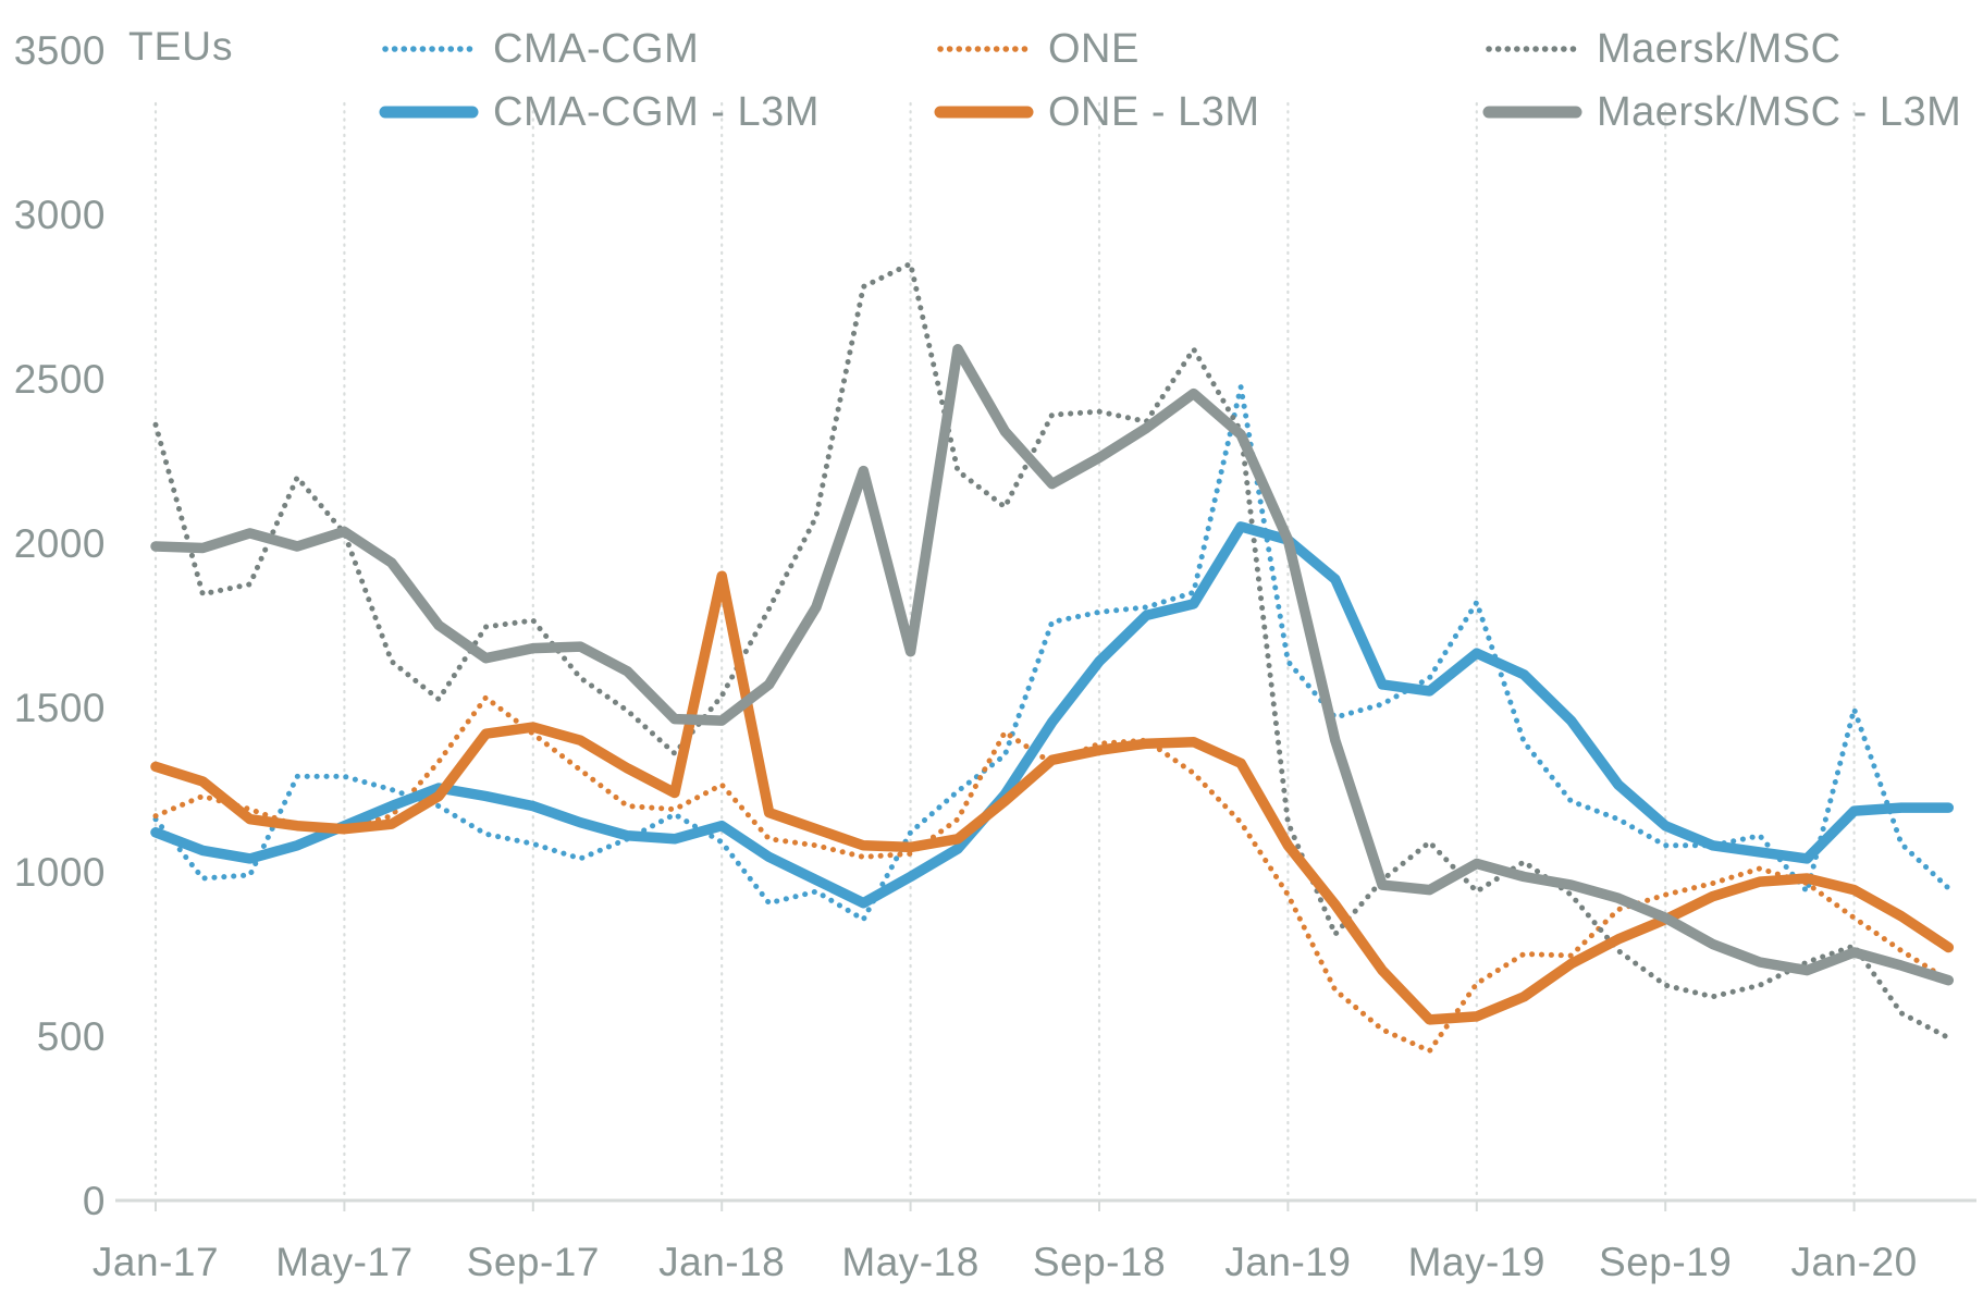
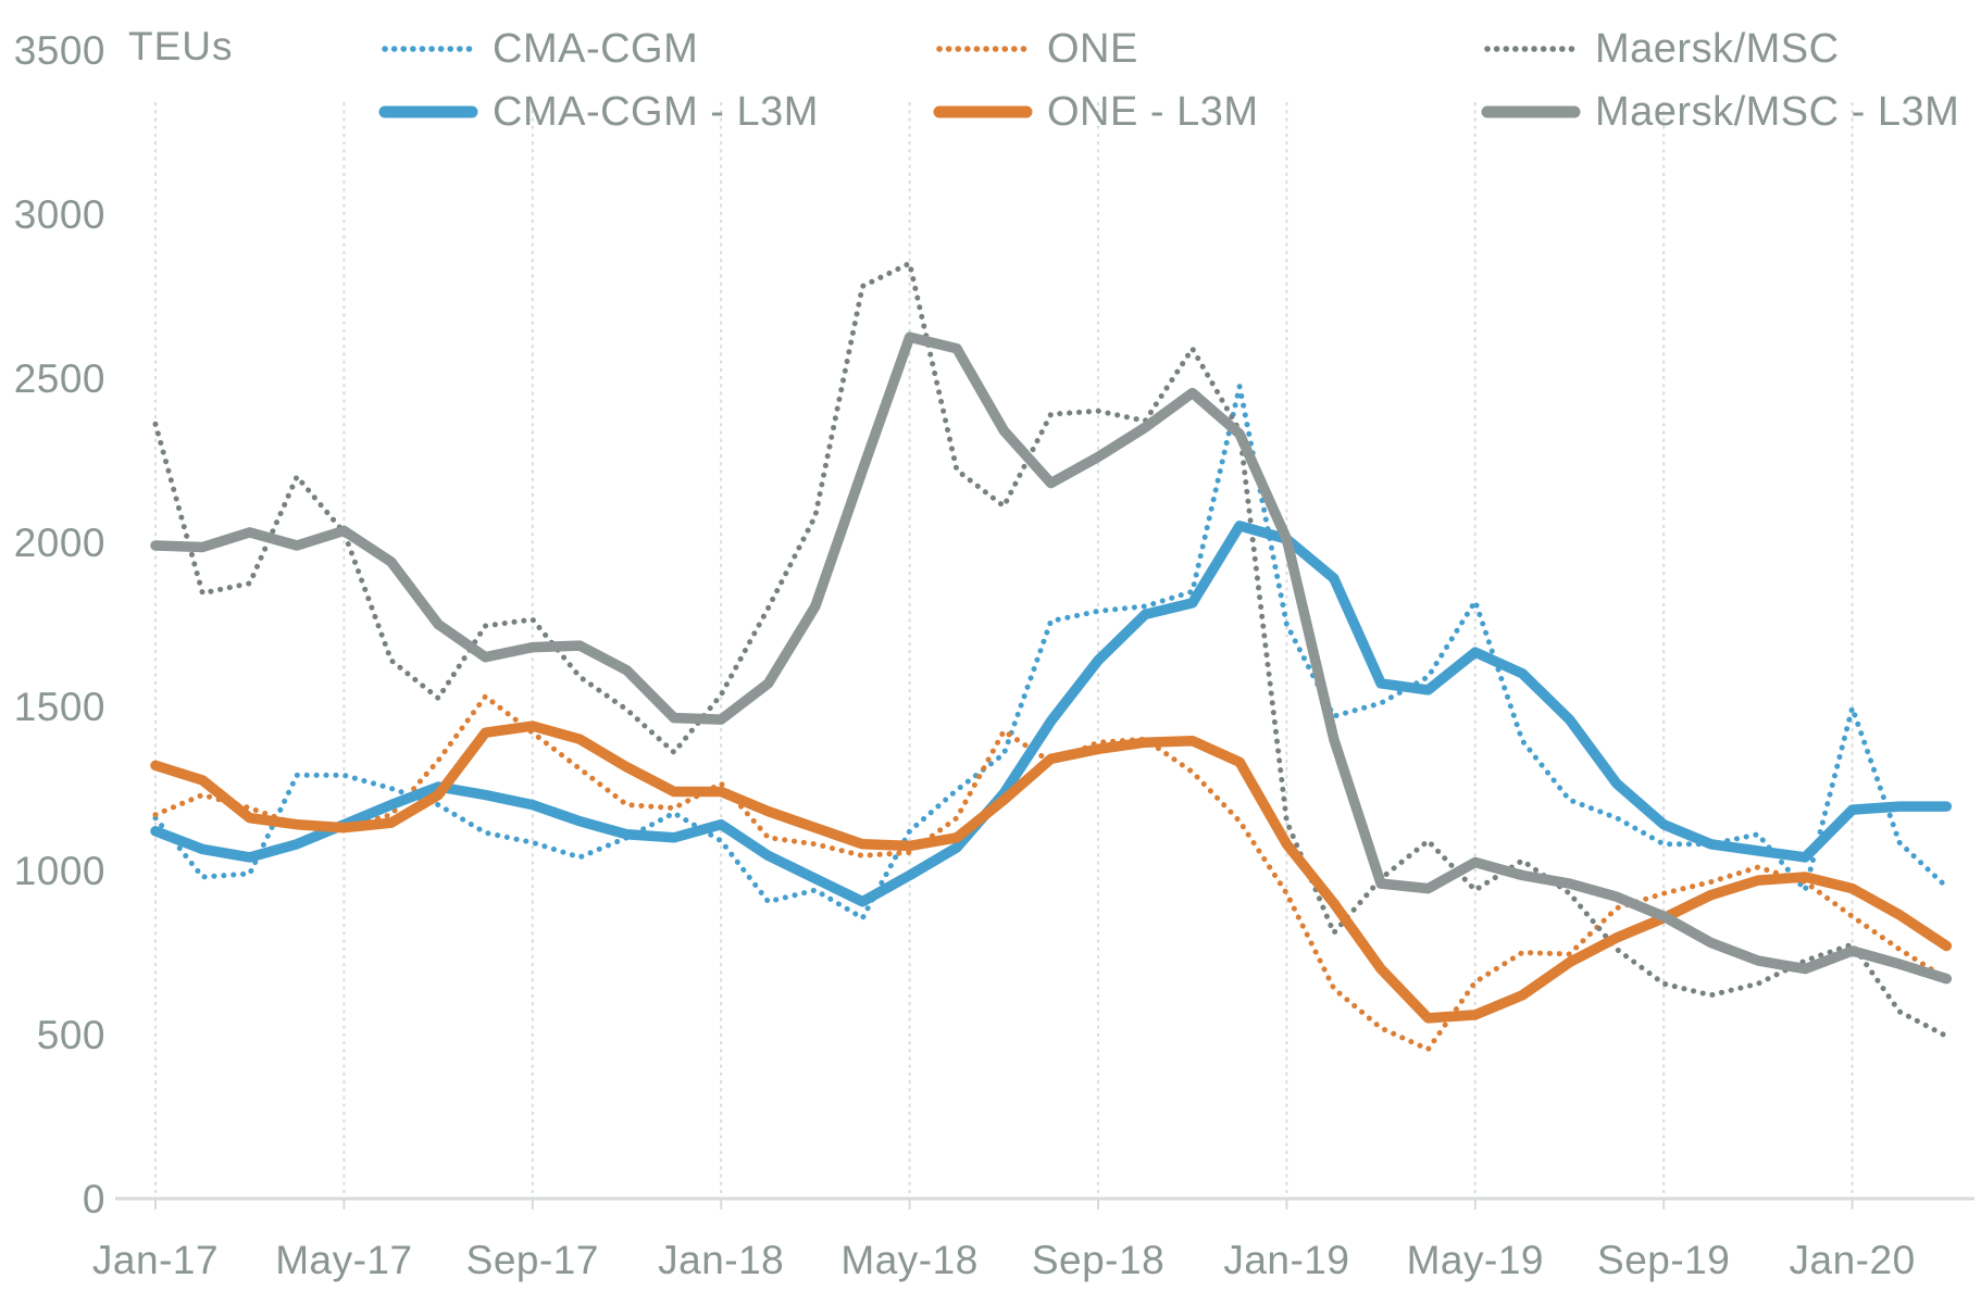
ONE - L3M/Jan-18: 1900 -> 1240
Maersk/MSC - L3M/May-18: 1670 -> 2620
CMA-CGM/Jan-19: 1640 -> 1750
